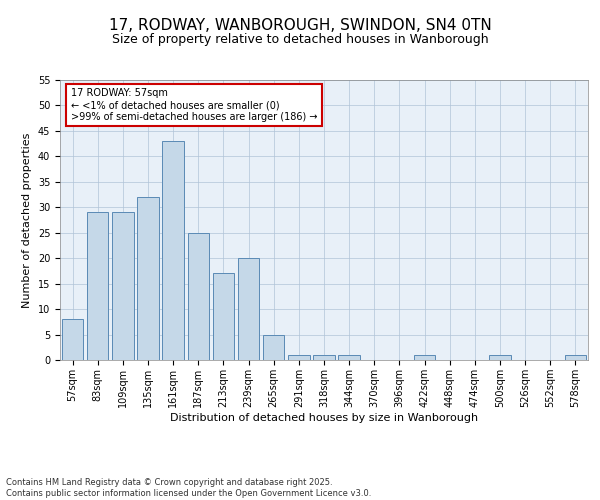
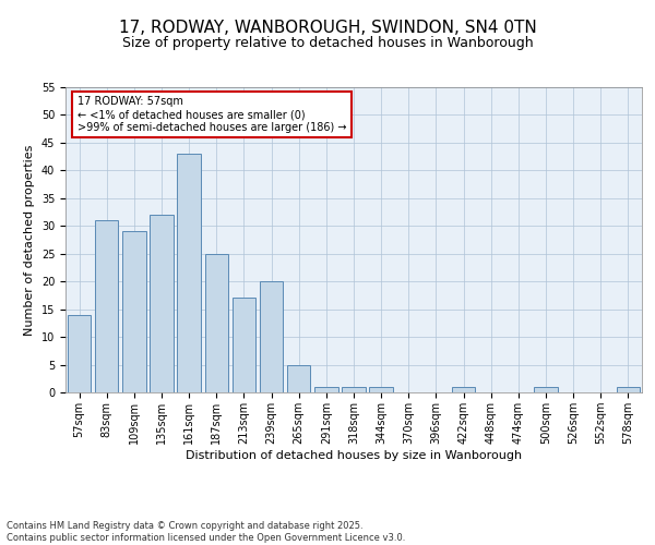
57sqm: 8 -> 14
83sqm: 29 -> 31
